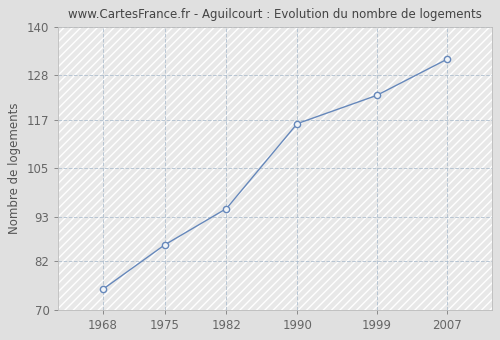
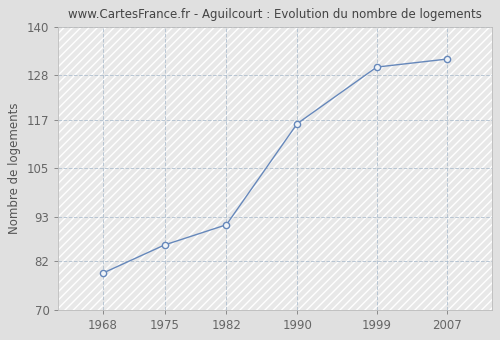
1968: 75 -> 79
1982: 95 -> 91
1999: 123 -> 130
